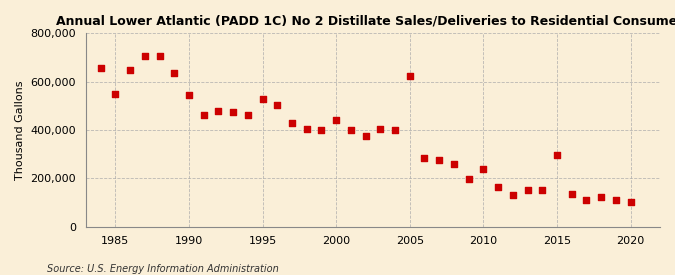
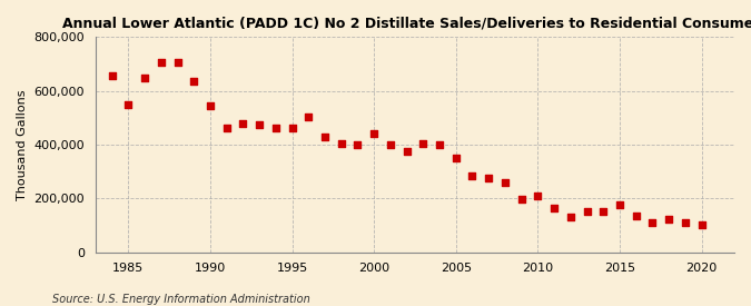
1995: 530,000 -> 463,000
2005: 625,000 -> 350,000
2010: 240,000 -> 210,000
2015: 295,000 -> 175,000
